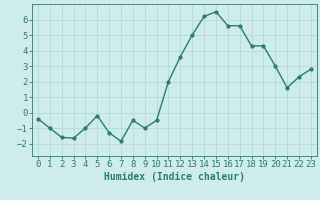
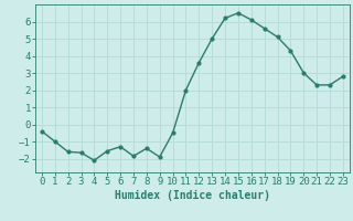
4: -1.0 -> -2.1
5: -0.2 -> -1.6
8: -0.5 -> -1.4
9: -1.0 -> -1.9
16: 5.6 -> 6.1
18: 4.3 -> 5.1
21: 1.6 -> 2.3
